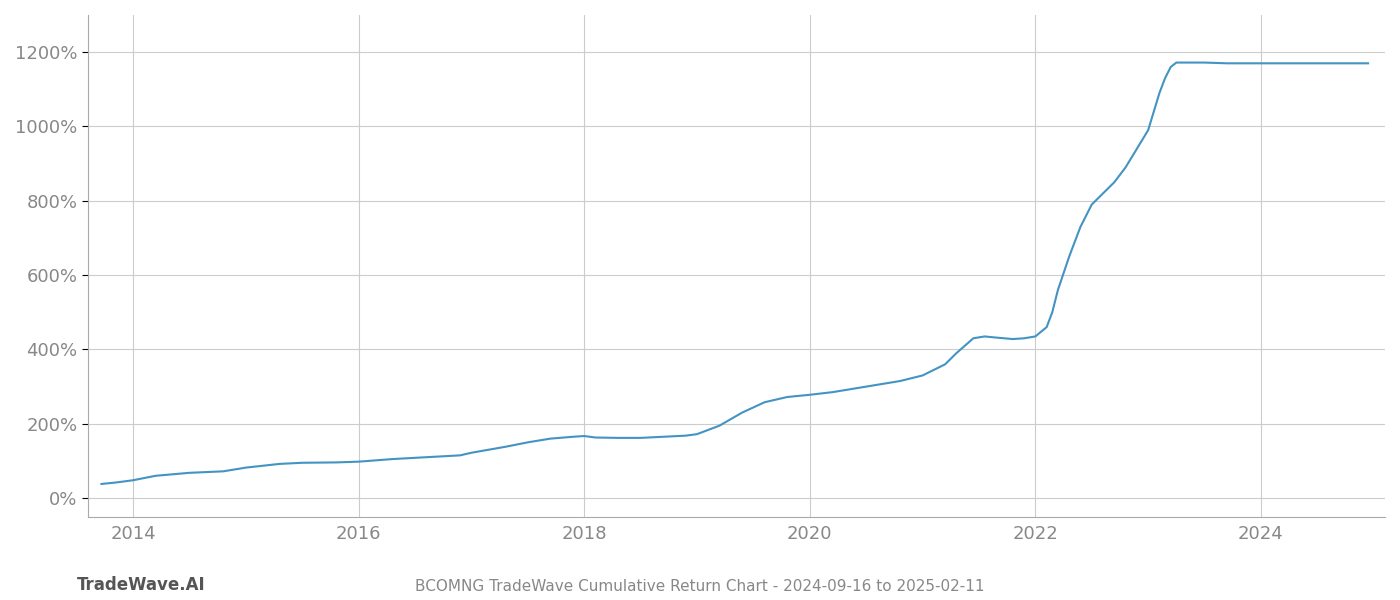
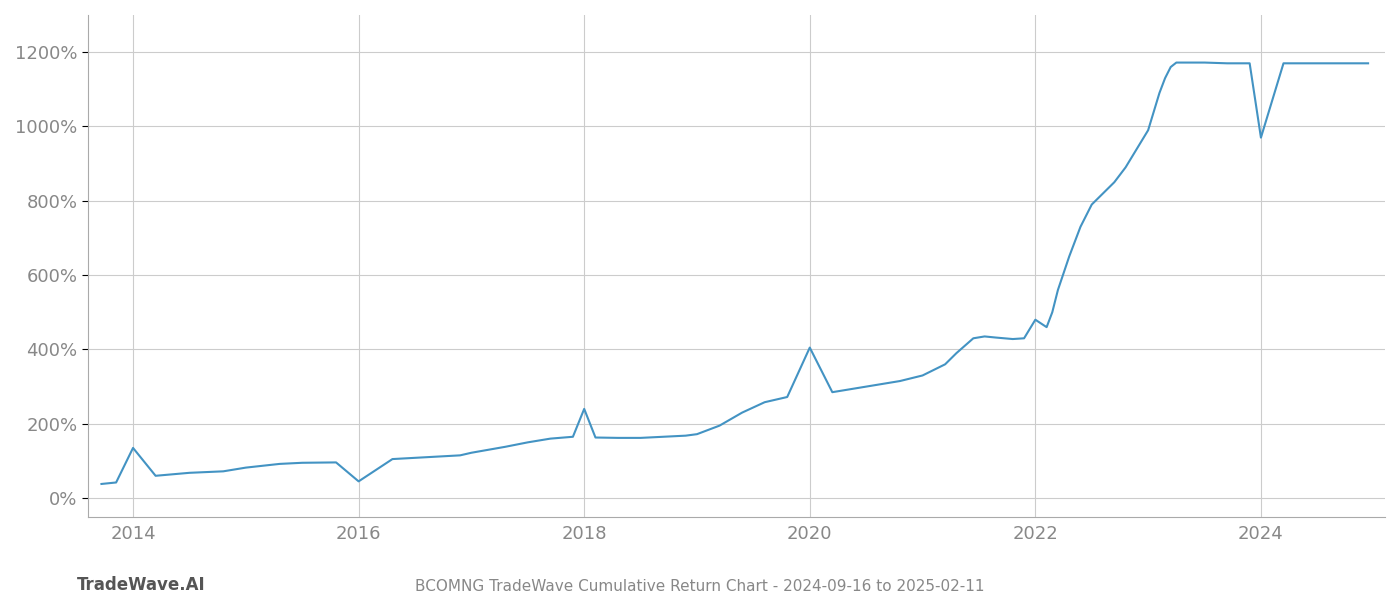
2014: 48% -> 135%
2016: 98% -> 45%
2018: 167% -> 240%
2020: 278% -> 405%
2022: 435% -> 480%
2024: 1170% -> 970%
